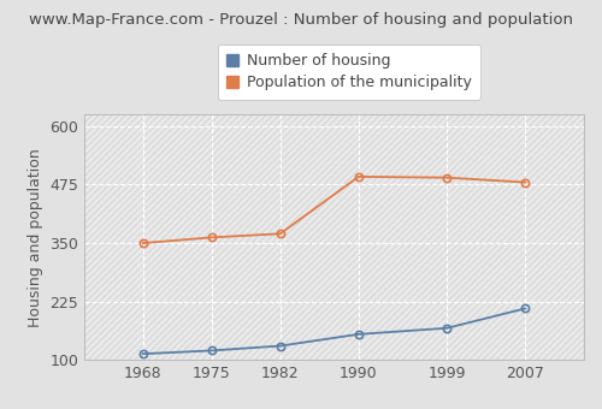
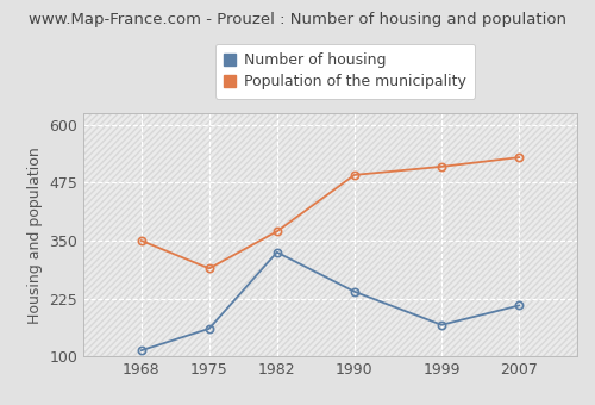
Number of housing/1975: 120 -> 160
Population of the municipality/1975: 362 -> 290
Number of housing/1982: 130 -> 325
Number of housing/1990: 155 -> 240
Population of the municipality/1999: 490 -> 510
Population of the municipality/2007: 480 -> 530
